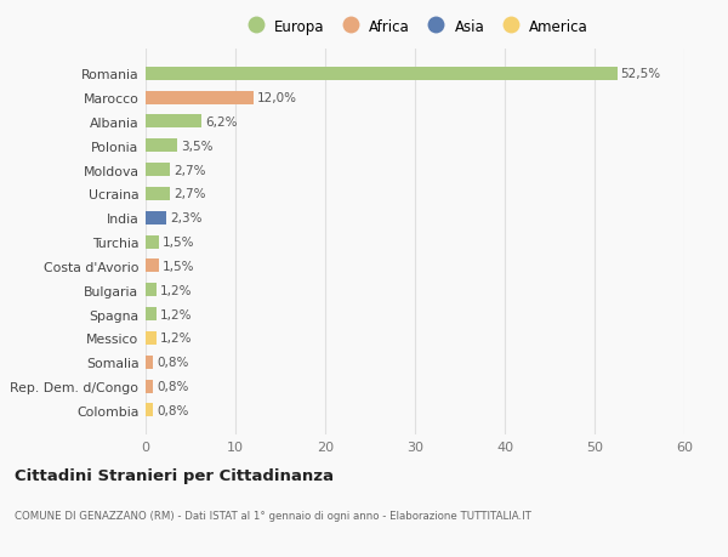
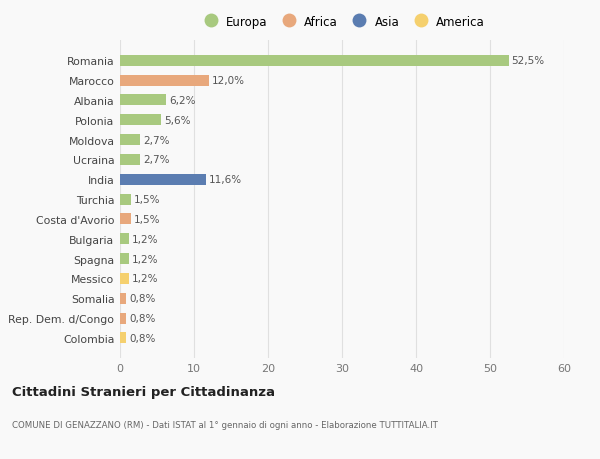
Polonia: 3,5% -> 5,6%
India: 2,3% -> 11,6%
